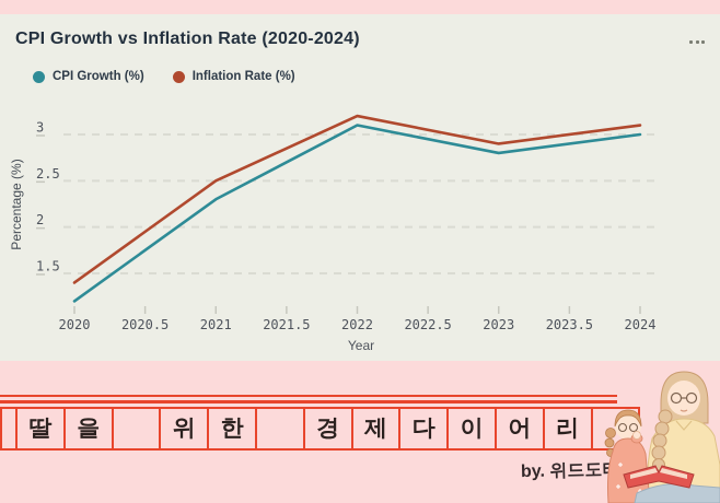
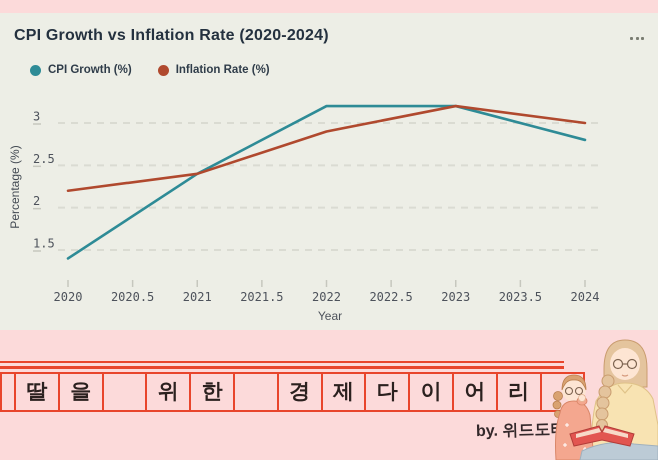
CPI Growth (%)/2020: 1.2 -> 1.4
Inflation Rate (%)/2020: 1.4 -> 2.2
CPI Growth (%)/2021: 2.3 -> 2.4
Inflation Rate (%)/2021: 2.5 -> 2.4
CPI Growth (%)/2022: 3.1 -> 3.2
Inflation Rate (%)/2022: 3.2 -> 2.9
CPI Growth (%)/2023: 2.8 -> 3.2
Inflation Rate (%)/2023: 2.9 -> 3.2
CPI Growth (%)/2024: 3.0 -> 2.8
Inflation Rate (%)/2024: 3.1 -> 3.0
